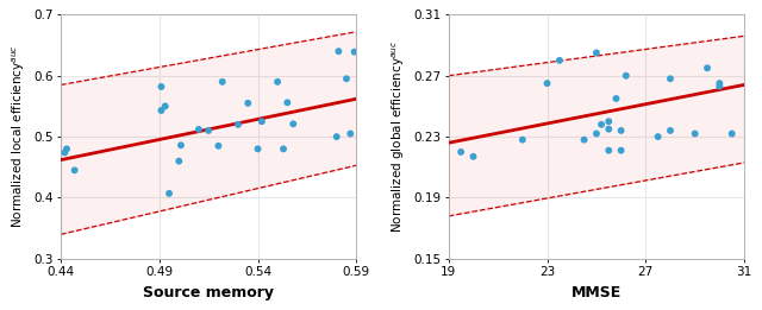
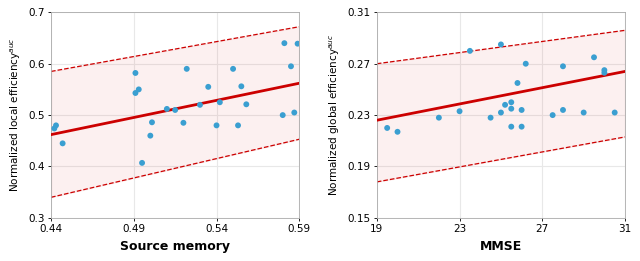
23: 0.265 -> 0.233
